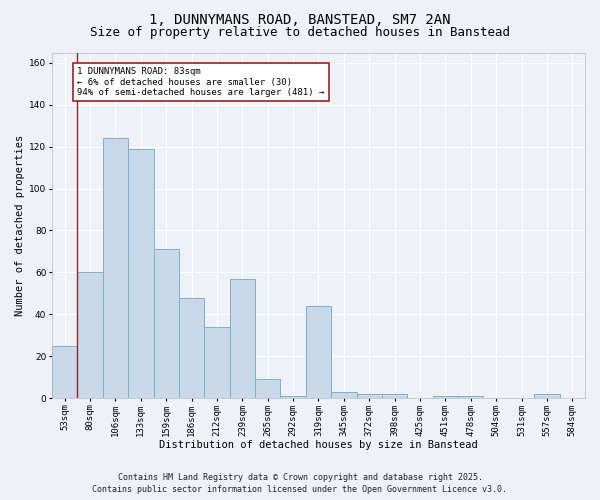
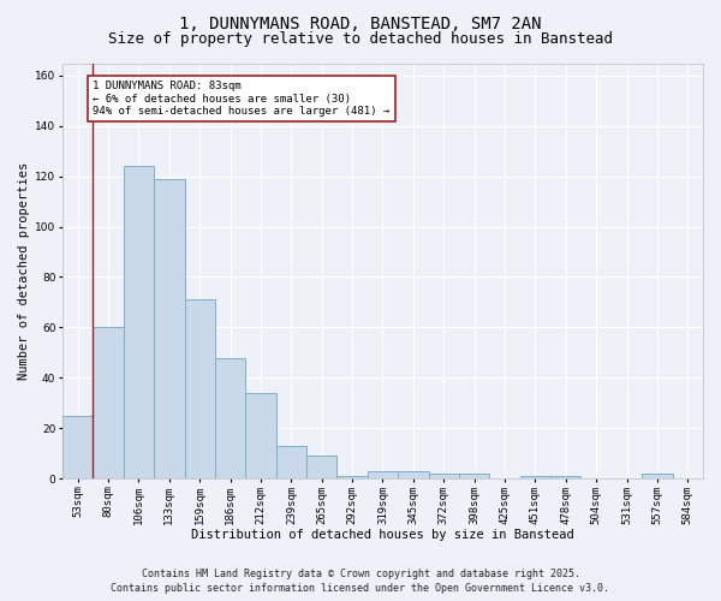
239sqm: 57 -> 13
319sqm: 44 -> 3
